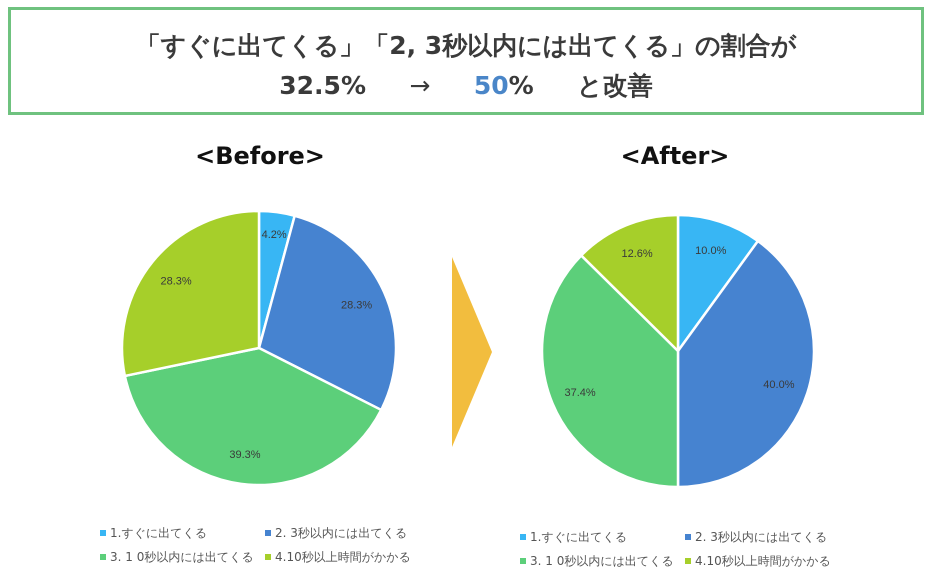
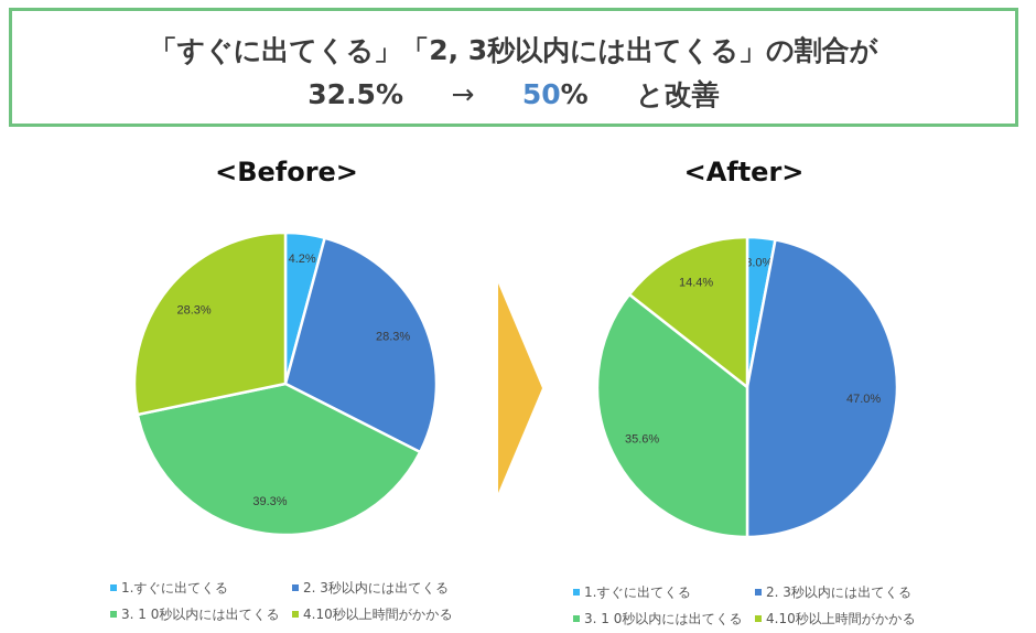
<After>/1.すぐに出てくる: 10.0% -> 3.0%
<After>/2. 3秒以内には出てくる: 40.0% -> 47.0%
<After>/3. 1 0秒以内には出てくる: 37.4% -> 35.6%
<After>/4.10秒以上時間がかかる: 12.6% -> 14.4%
